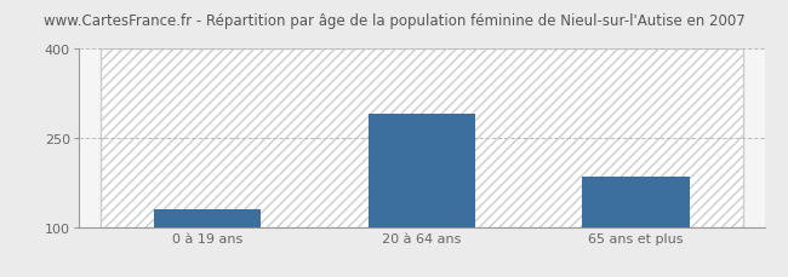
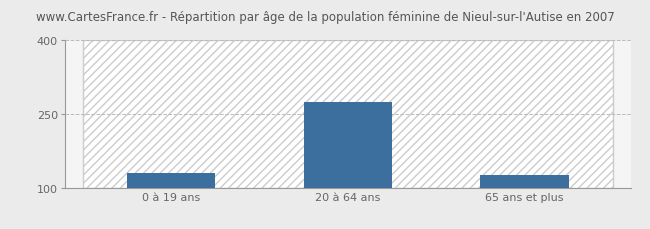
20 à 64 ans: 290 -> 275
65 ans et plus: 185 -> 125
